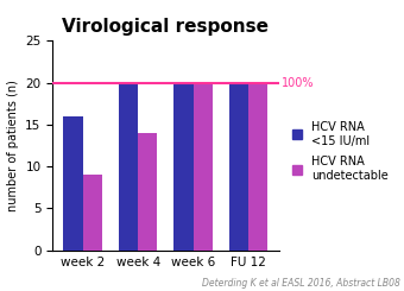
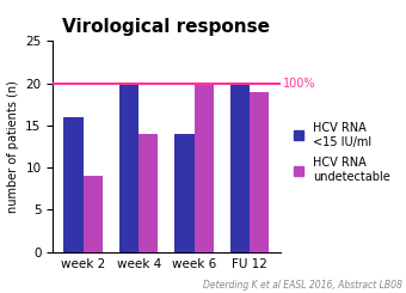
HCV RNA <15 IU/ml/week 6: 20 -> 14
HCV RNA undetectable/FU 12: 20 -> 19
